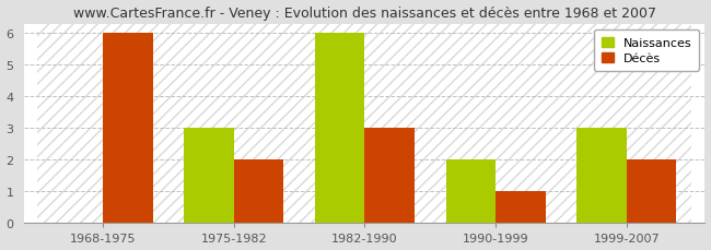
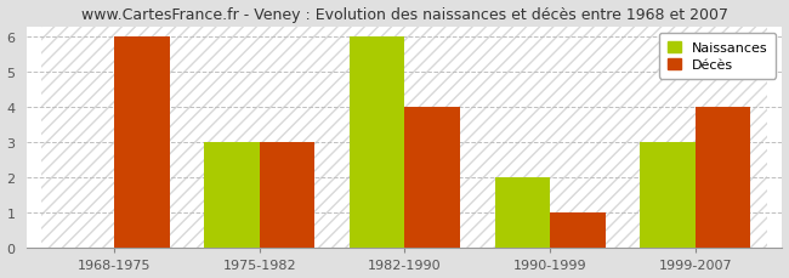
Décès/1975-1982: 2 -> 3
Décès/1982-1990: 3 -> 4
Décès/1999-2007: 2 -> 4
